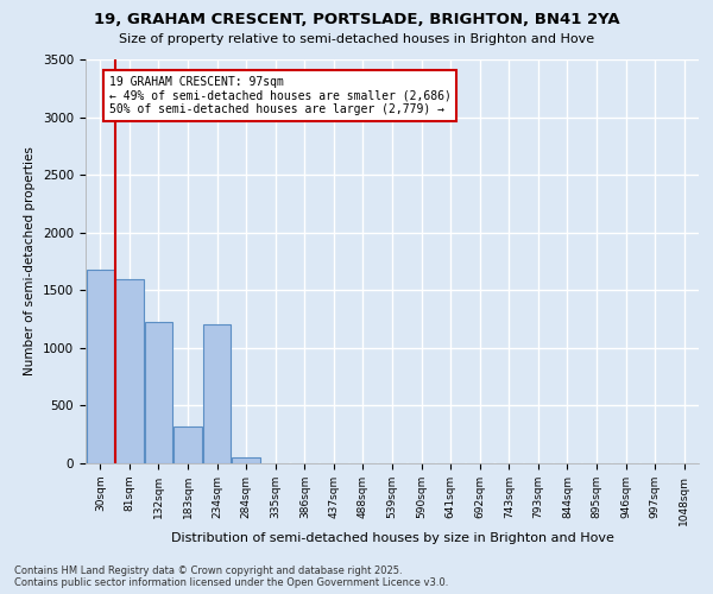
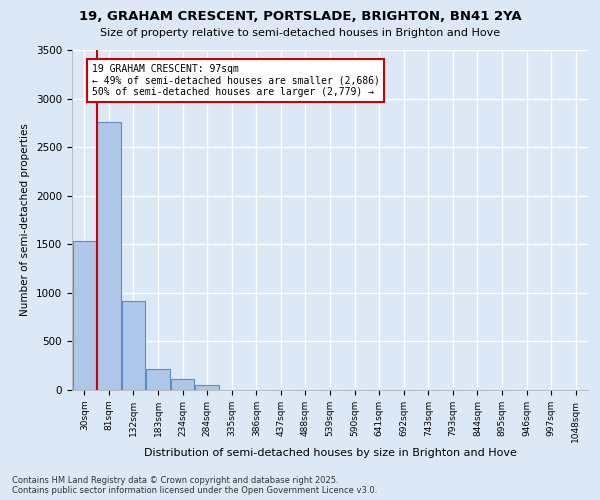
30sqm: 1680 -> 1530
81sqm: 1600 -> 2760
132sqm: 1220 -> 920
183sqm: 320 -> 220
234sqm: 1200 -> 120
